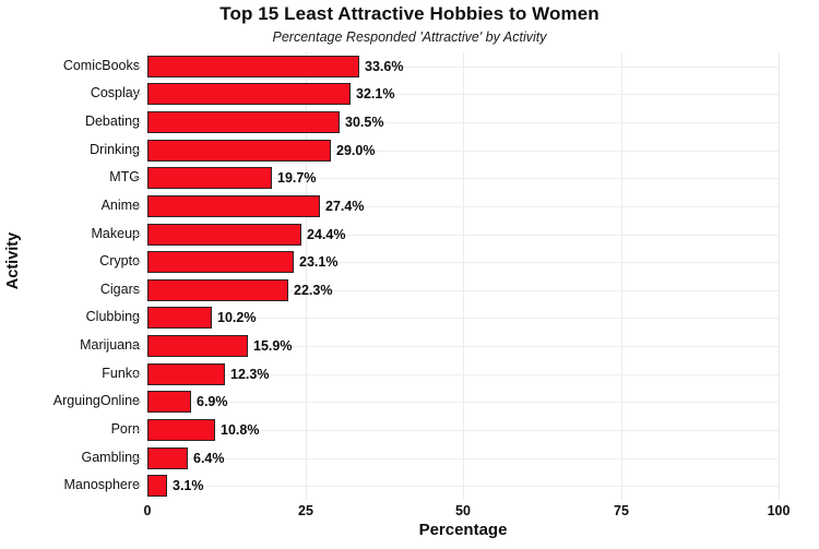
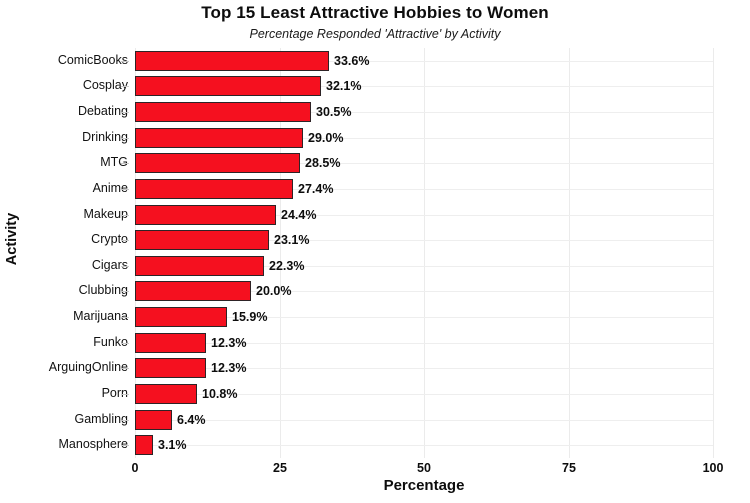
MTG: 19.7% -> 28.5%
Clubbing: 10.2% -> 20.0%
ArguingOnline: 6.9% -> 12.3%
